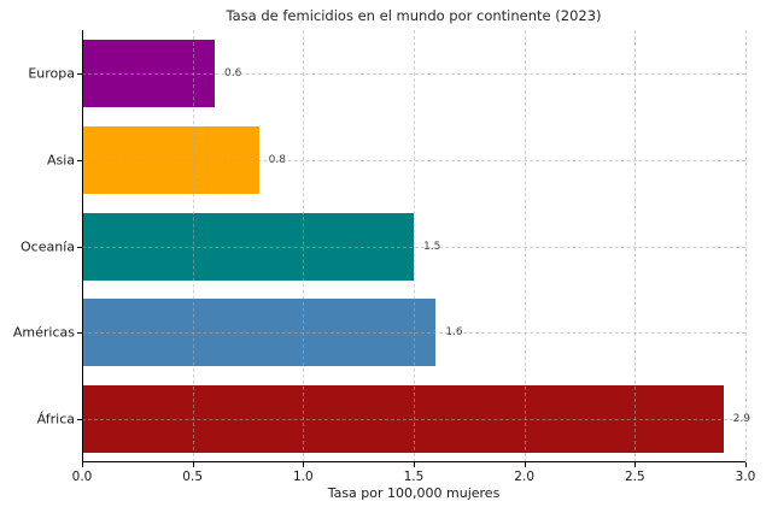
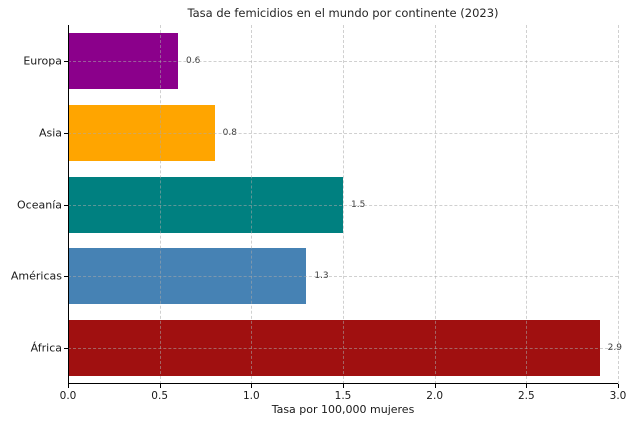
Américas: 1.6 -> 1.3
